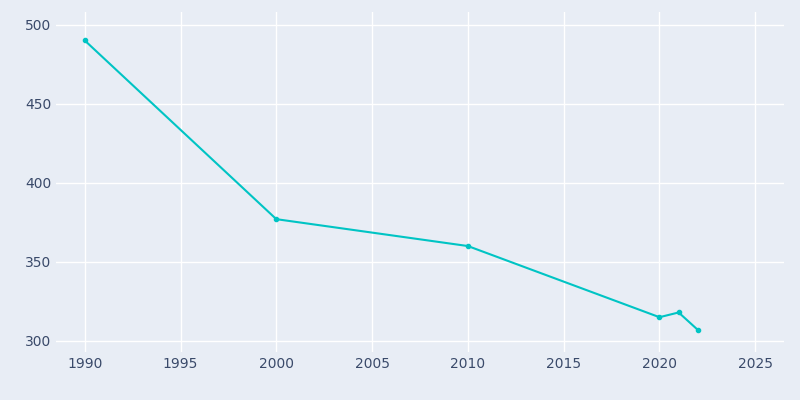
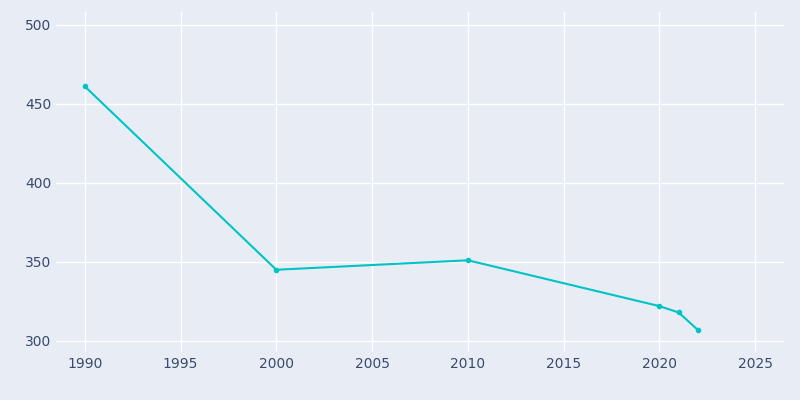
1990: 490 -> 461
2000: 377 -> 345
2010: 360 -> 351
2020: 315 -> 322
